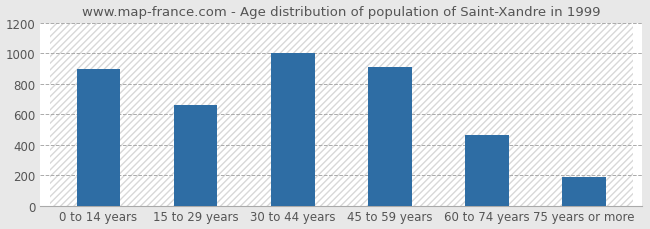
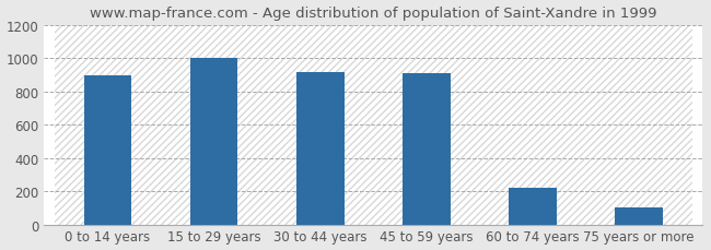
15 to 29 years: 660 -> 1000
30 to 44 years: 1000 -> 920
60 to 74 years: 460 -> 220
75 years or more: 180 -> 100
